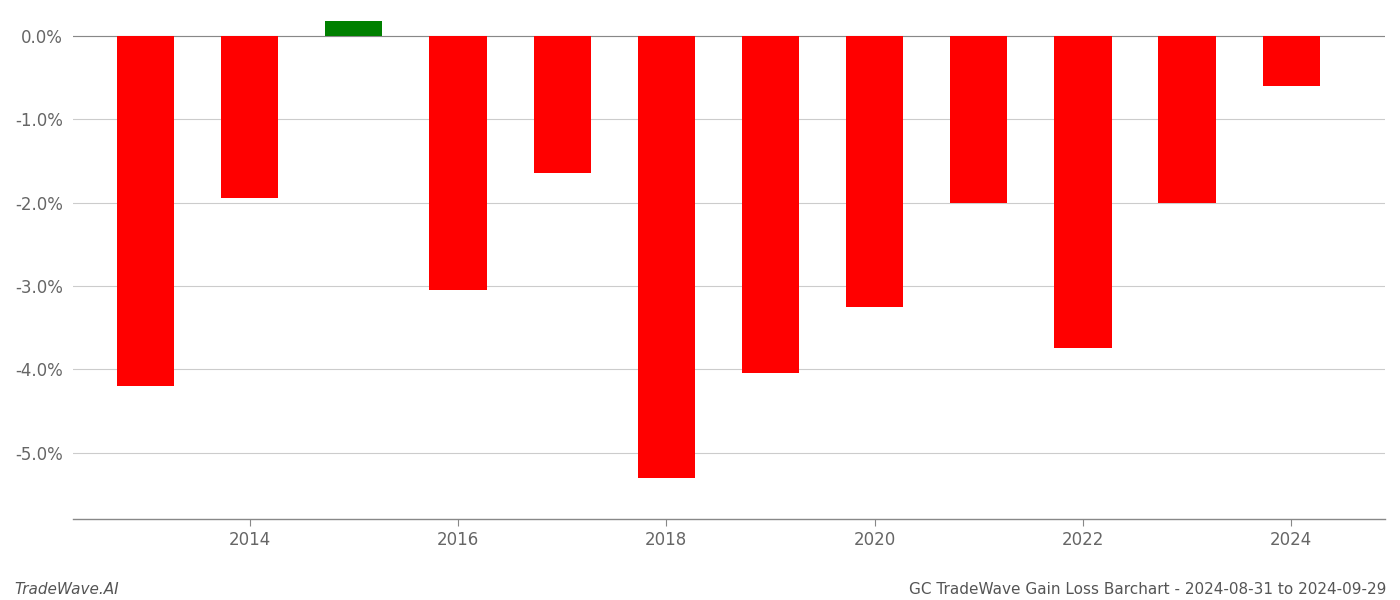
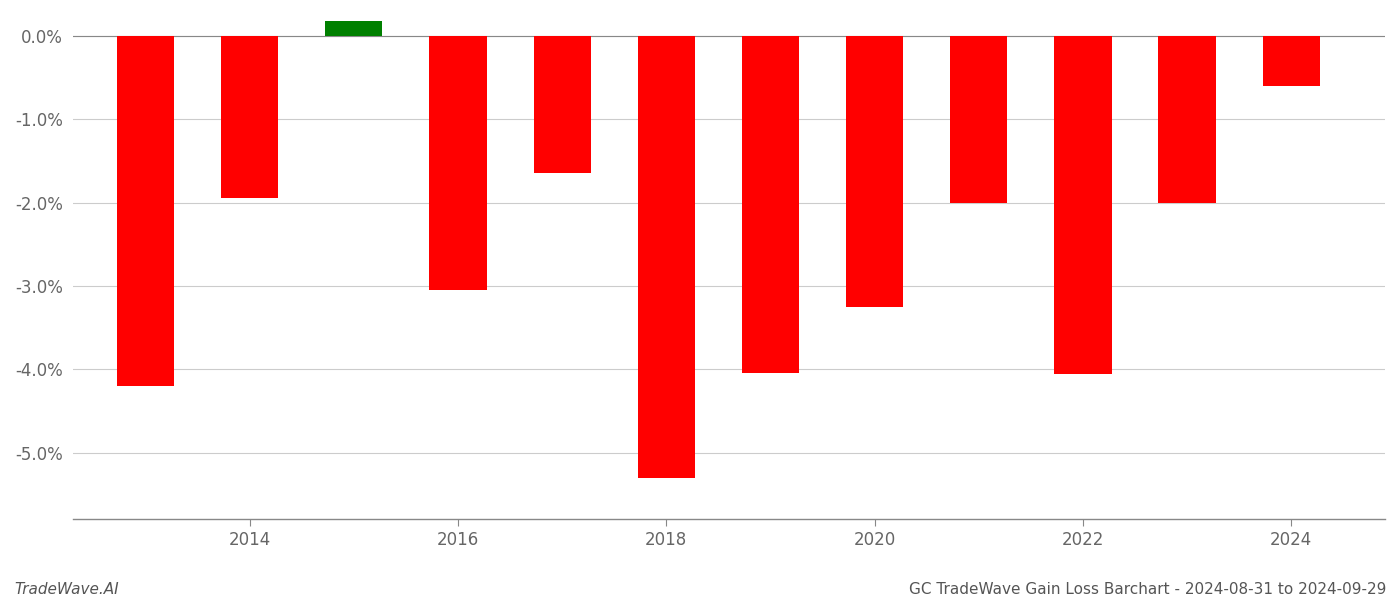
2022: -3.75% -> -4.06%
